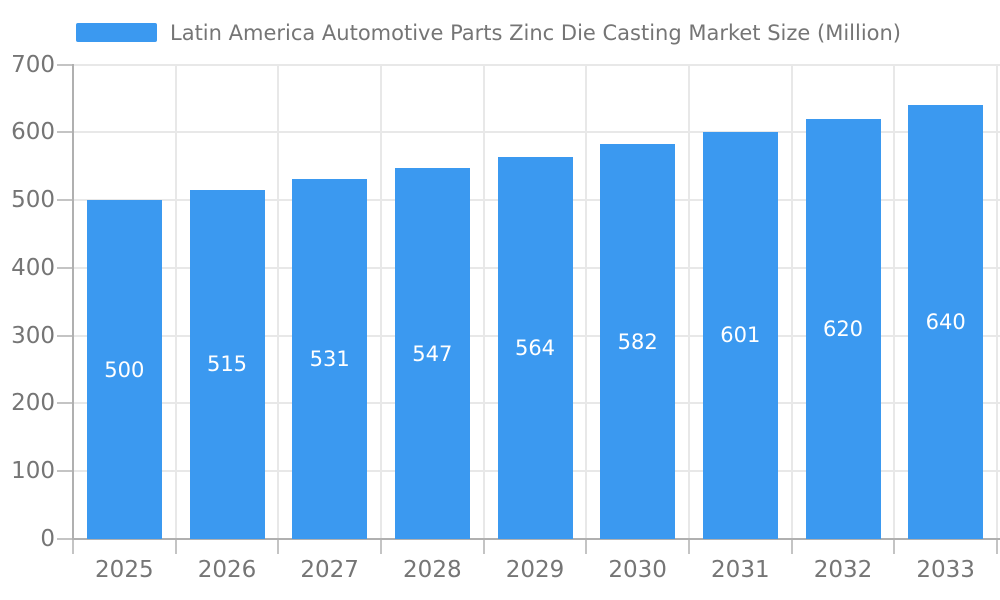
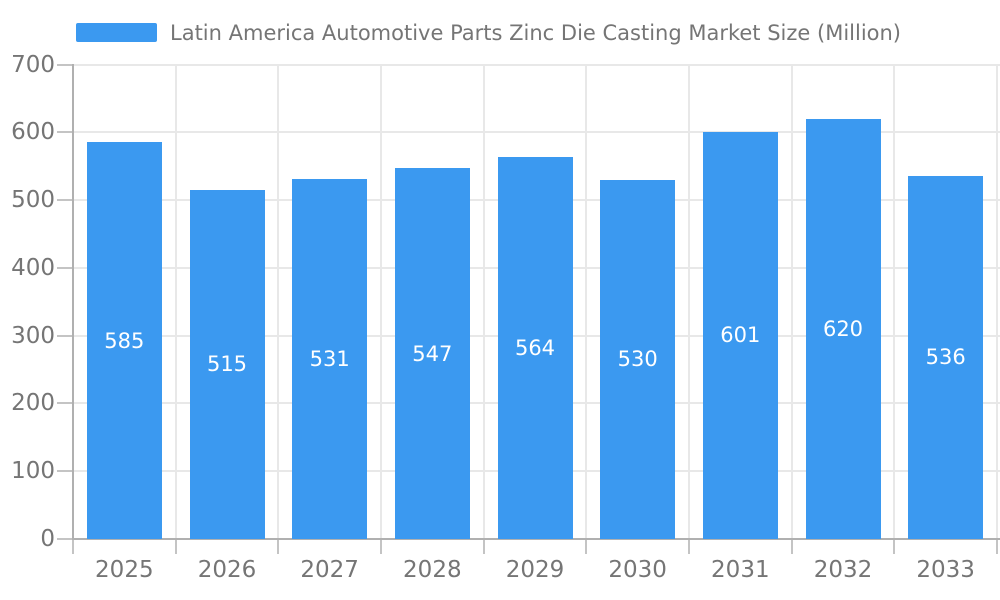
2025: 500 -> 585
2030: 582 -> 530
2033: 640 -> 536
